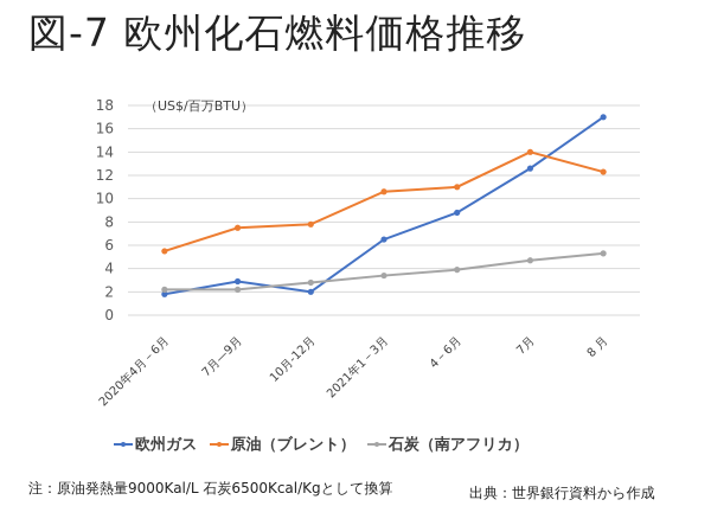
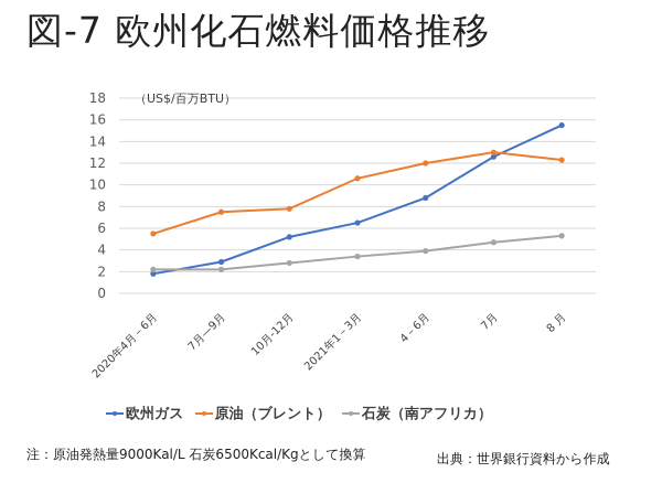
欧州ガス/10月-12月: 2 -> 5
原油（ブレント）/4－6月: 11 -> 12
原油（ブレント）/7月: 14 -> 13
欧州ガス/8 月: 17 -> 16
